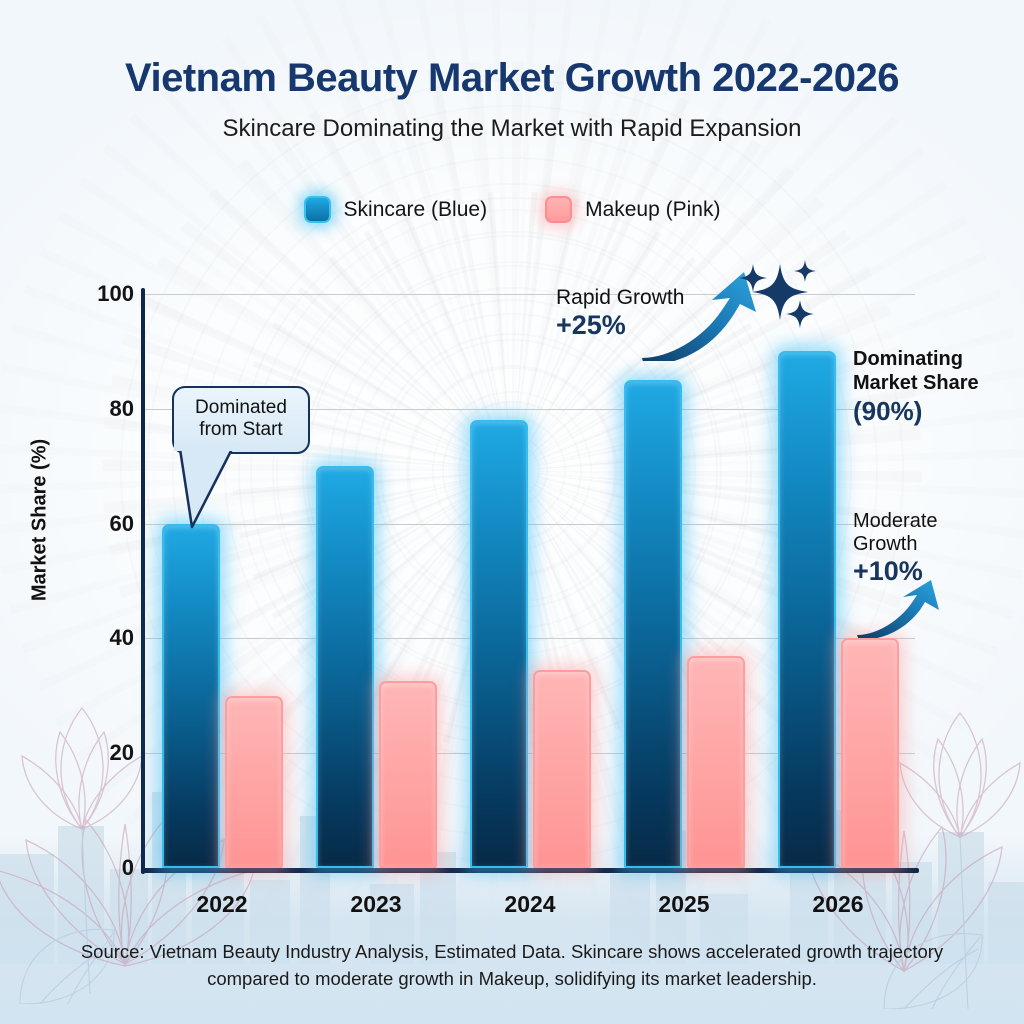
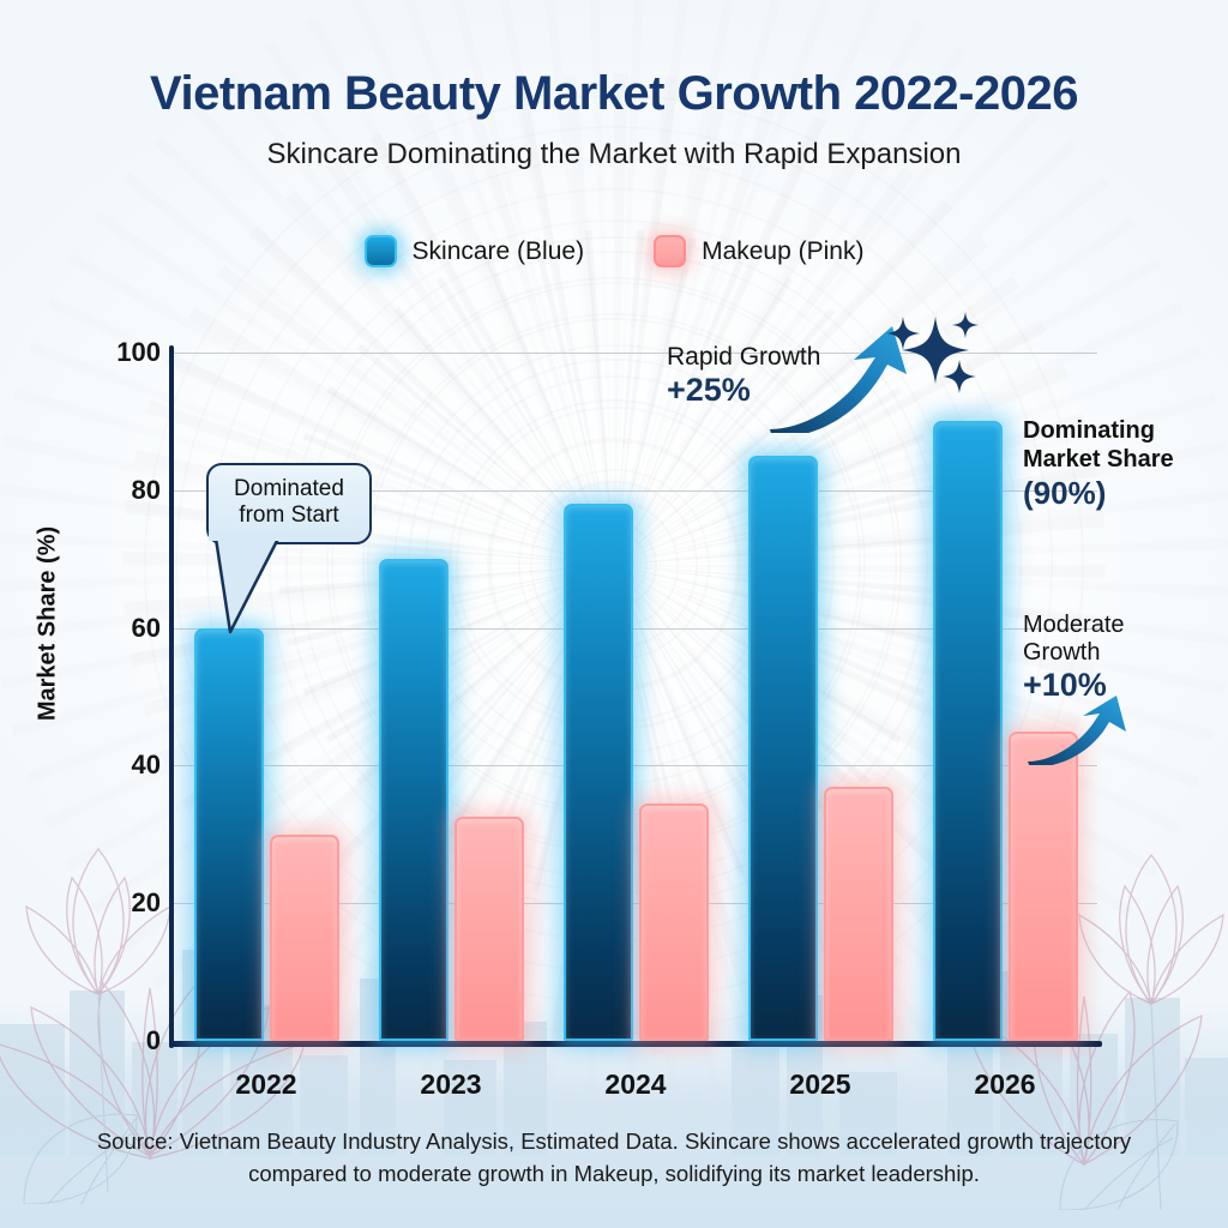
Makeup (Pink)/2026: 40 -> 45
